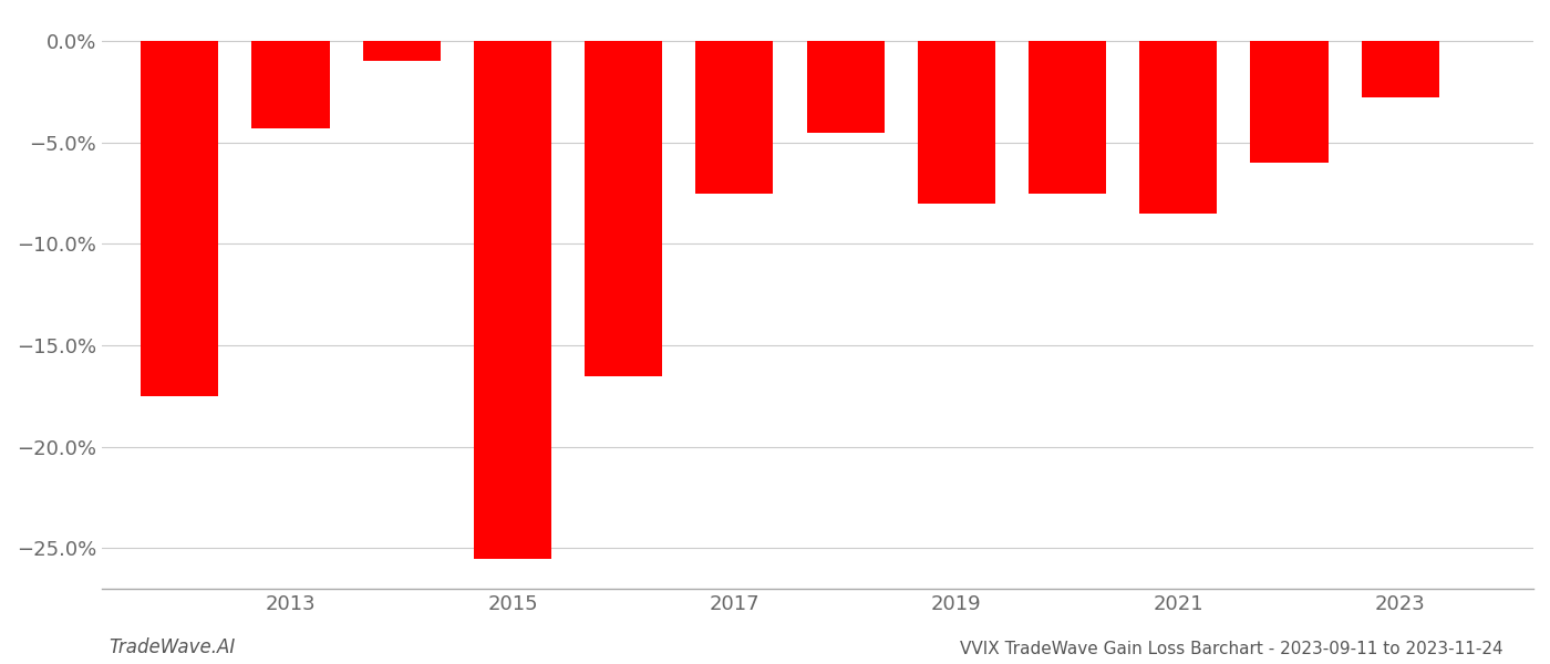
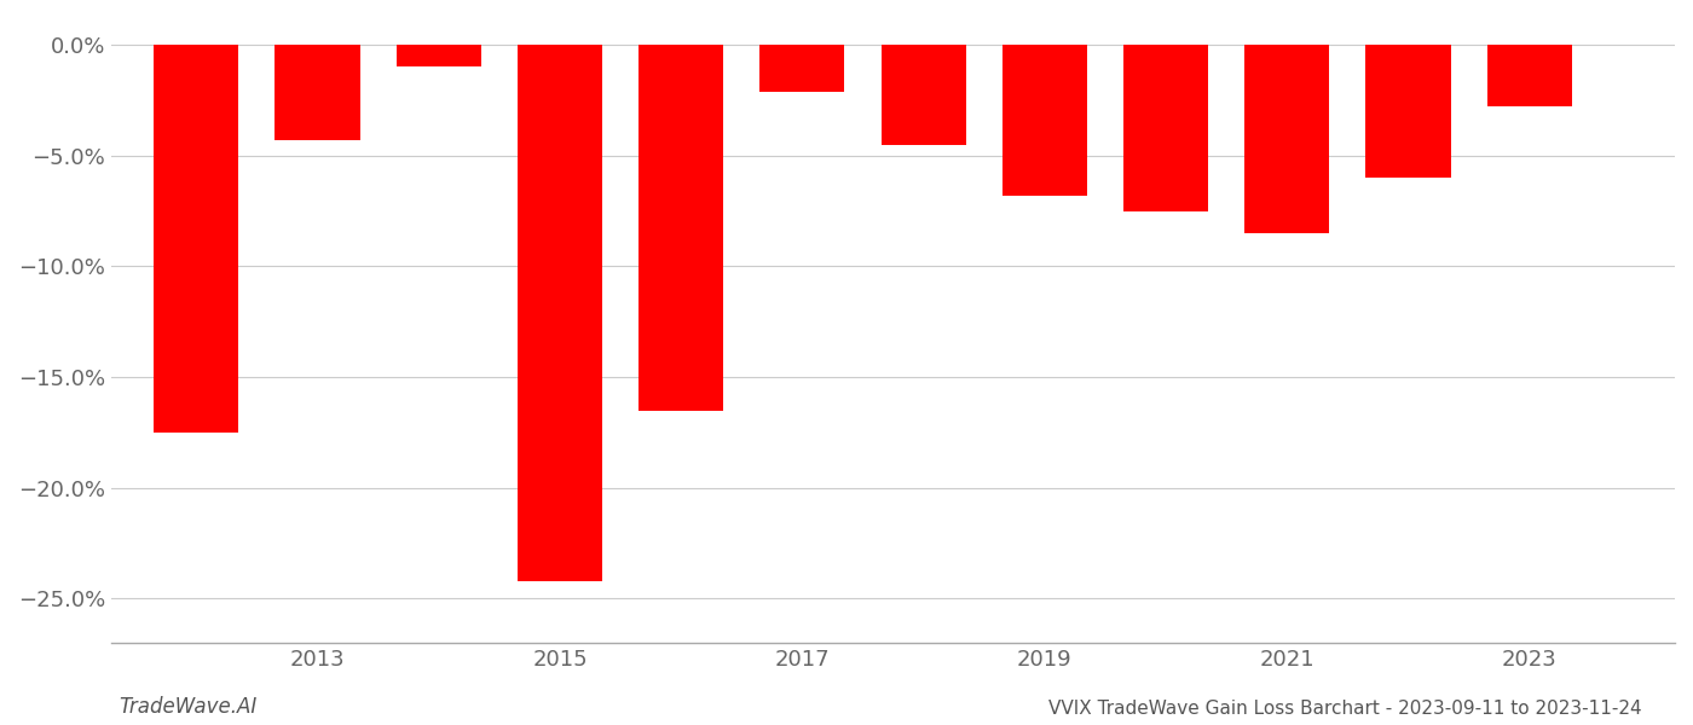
2015: -25.5% -> -24.2%
2017: -7.5% -> -2.1%
2019: -8.0% -> -6.8%
